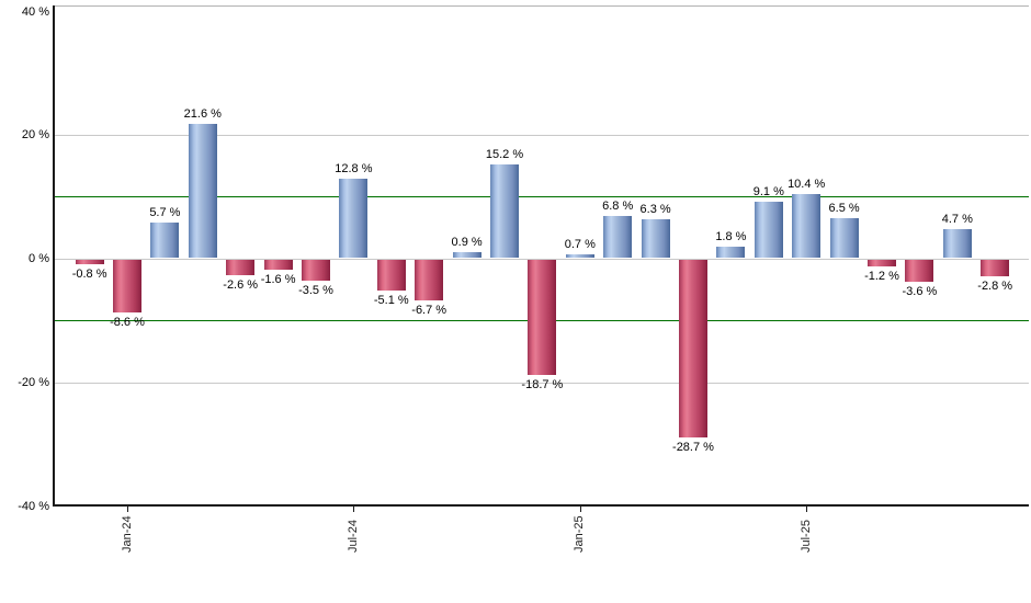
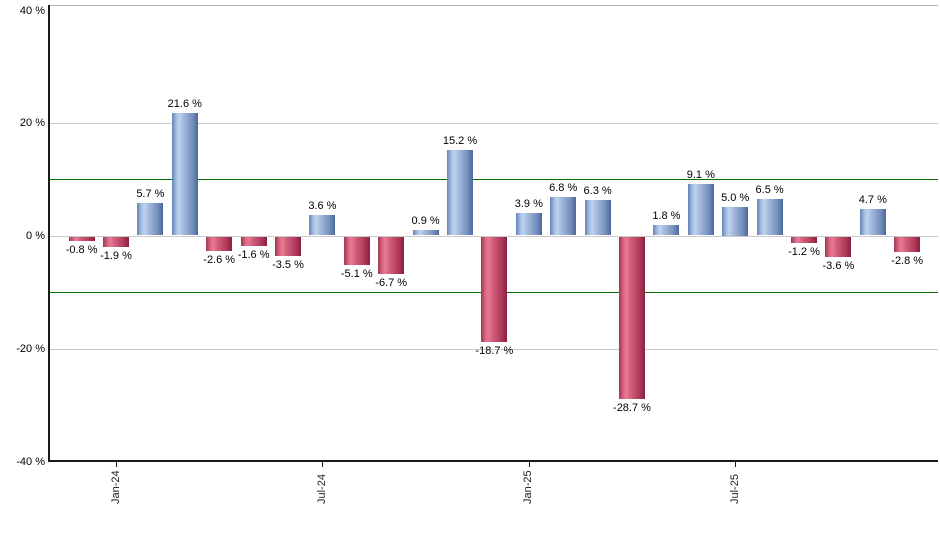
Jan-24: -8.6 -> -1.9
Jul-24: 12.8 -> 3.6
Jan-25: 0.7 -> 3.9
Jul-25: 10.4 -> 5.0
